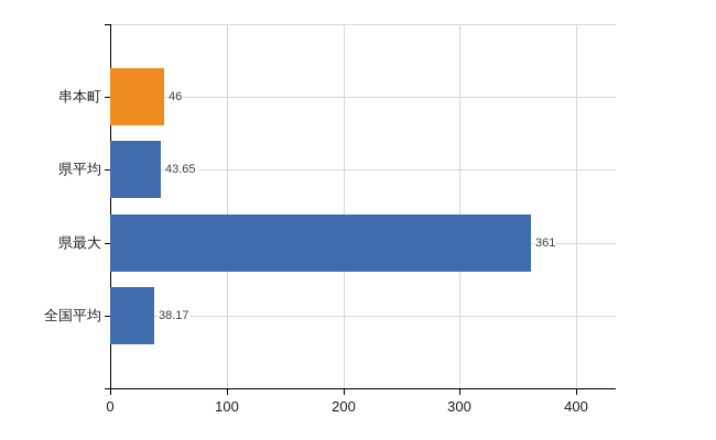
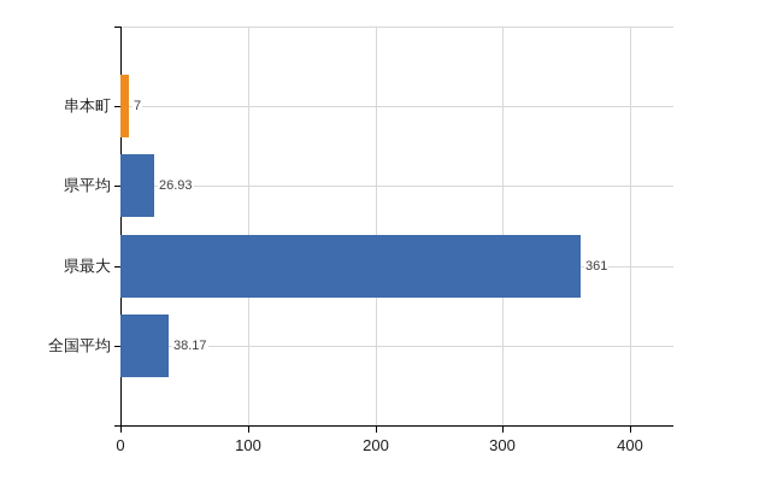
串本町: 46 -> 7
県平均: 43.65 -> 26.93
